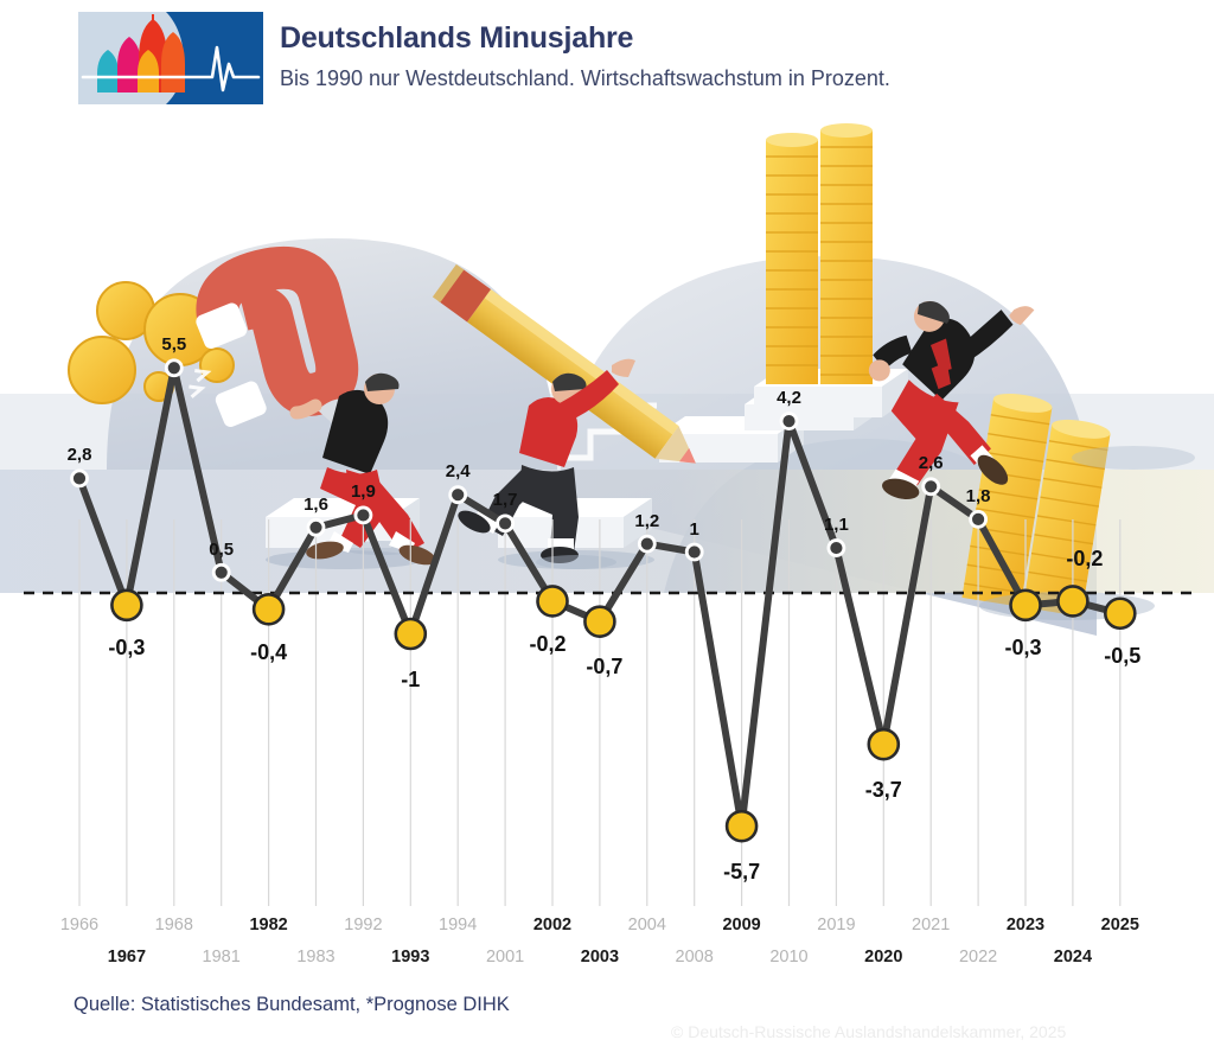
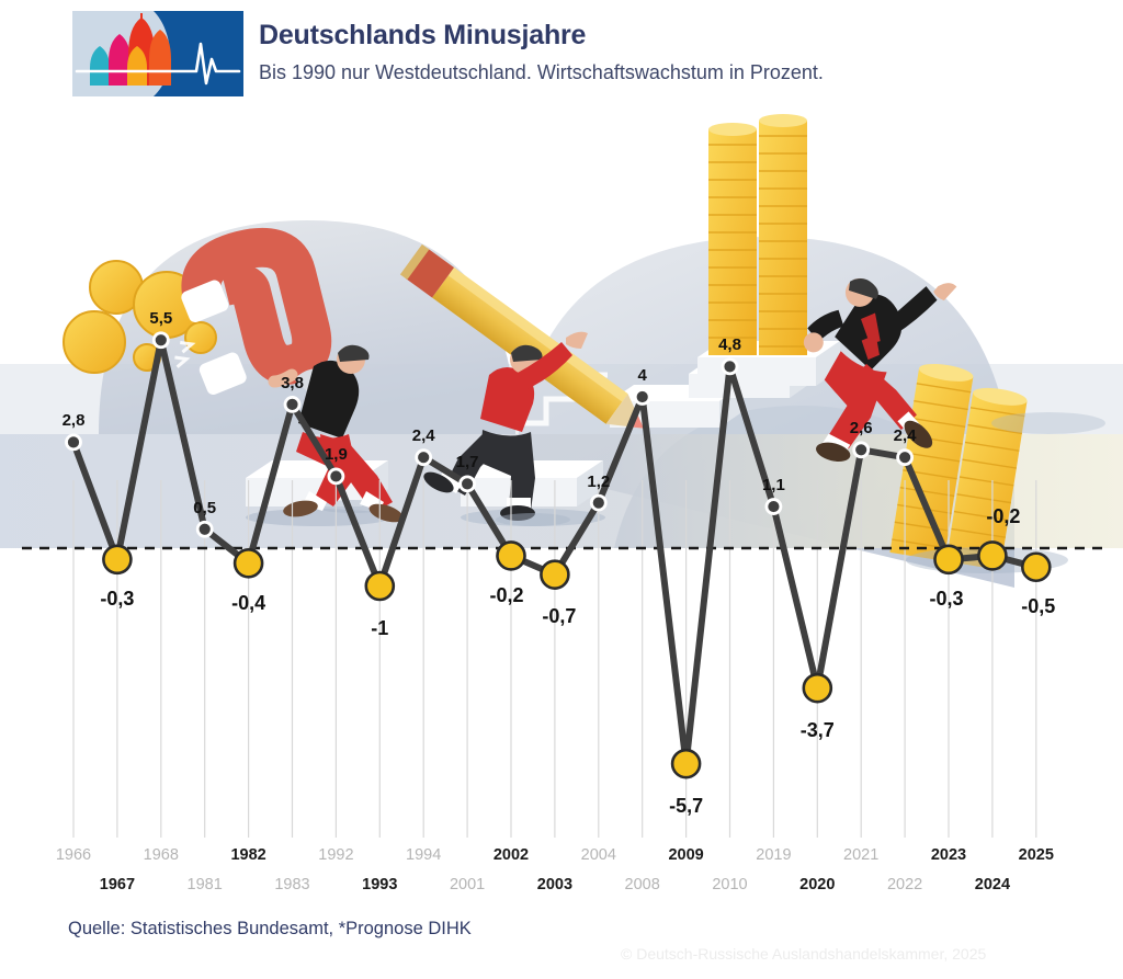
1983: 1,6 -> 3,8
2008: 1 -> 4
2010: 4,2 -> 4,8
2022: 1,8 -> 2,4
